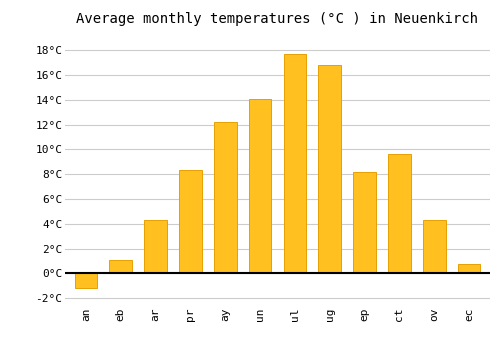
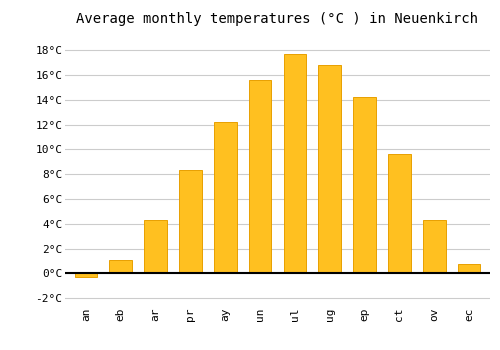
an: -1.2°C -> -0.3°C
un: 14.1°C -> 15.6°C
ep: 8.2°C -> 14.2°C
